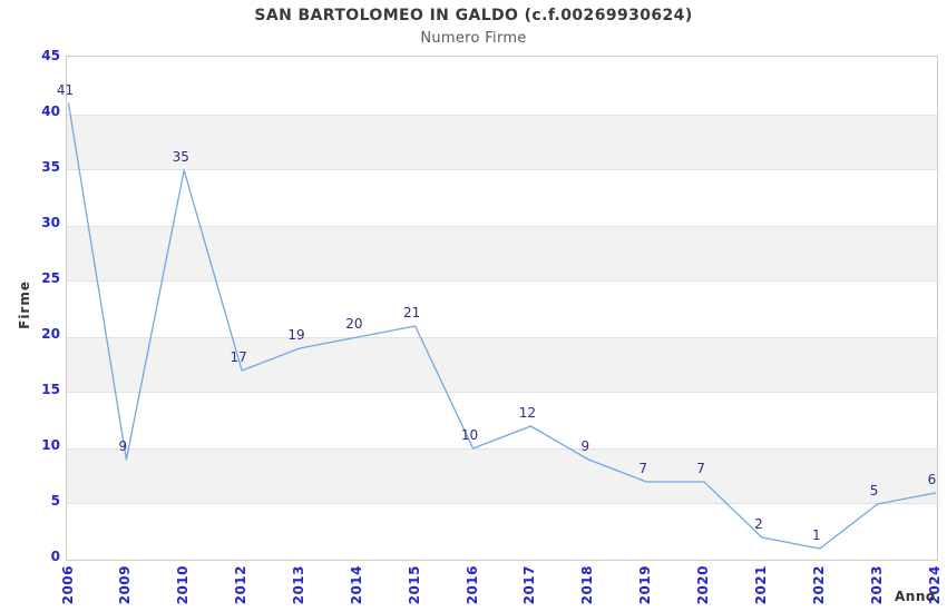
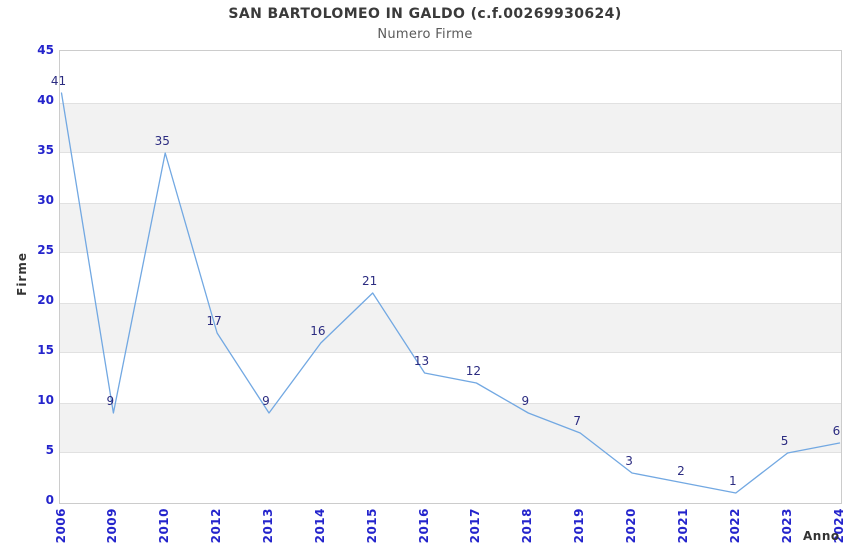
2013: 19 -> 9
2014: 20 -> 16
2016: 10 -> 13
2020: 7 -> 3
